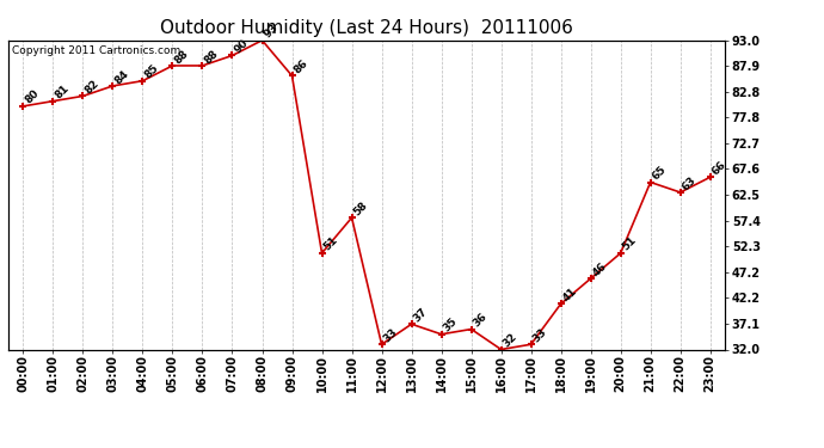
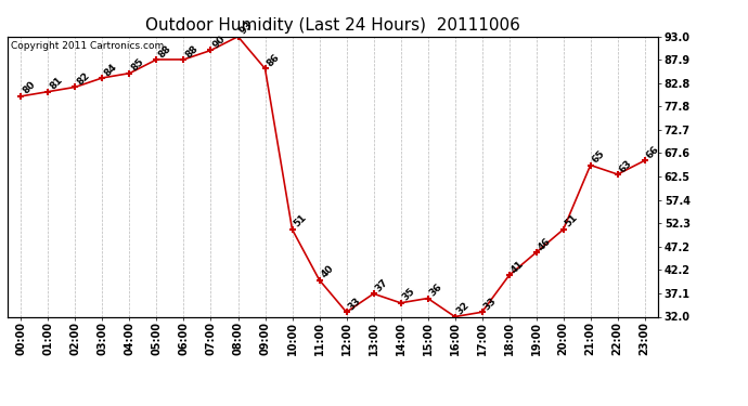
11:00: 58 -> 40
